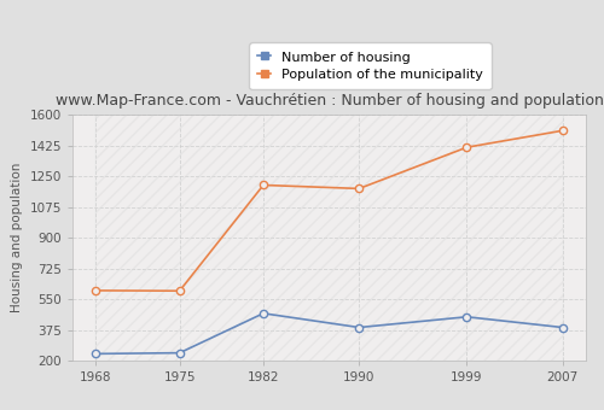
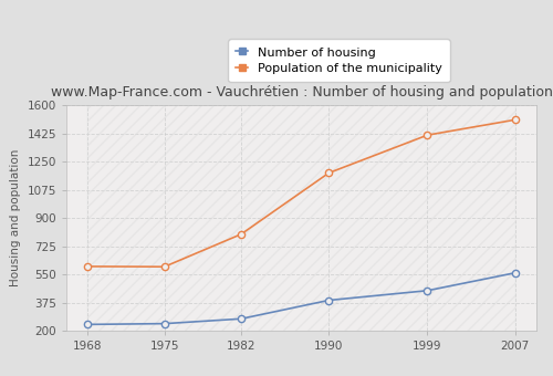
Number of housing/1982: 470 -> 280
Population of the municipality/1982: 1200 -> 800
Number of housing/2007: 390 -> 560
